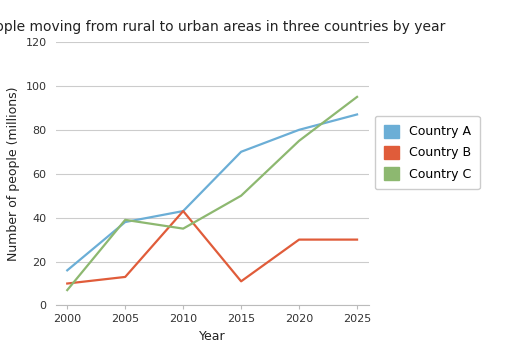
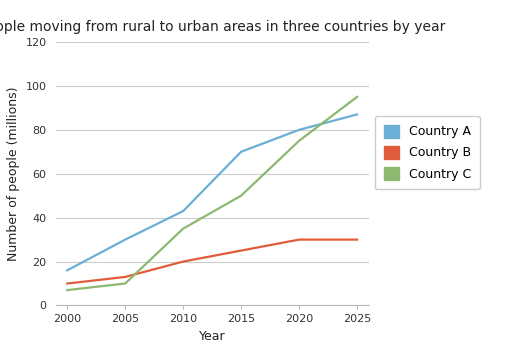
Country A/2005: 38 -> 30
Country C/2005: 39 -> 10
Country B/2010: 43 -> 20
Country B/2015: 11 -> 25
